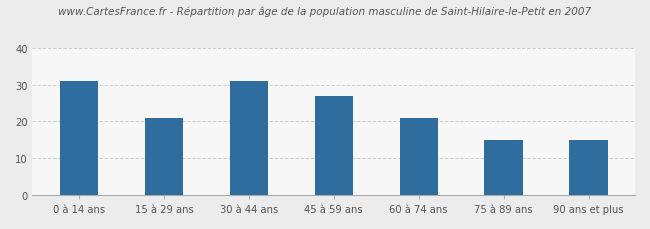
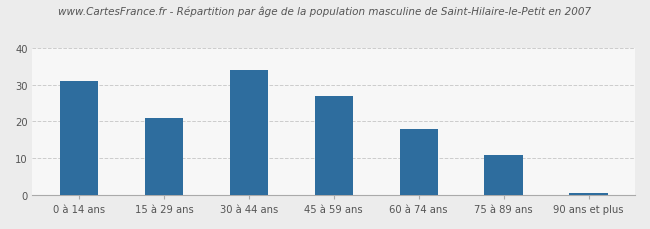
30 à 44 ans: 31.0 -> 34.0
60 à 74 ans: 21.0 -> 18.0
75 à 89 ans: 15.0 -> 11.0
90 ans et plus: 15.0 -> 0.5
